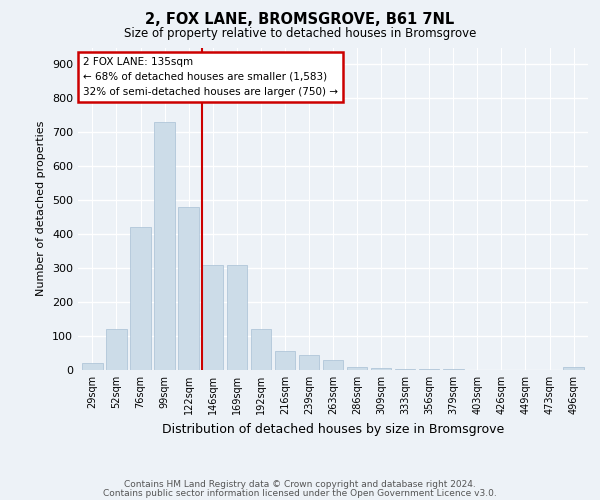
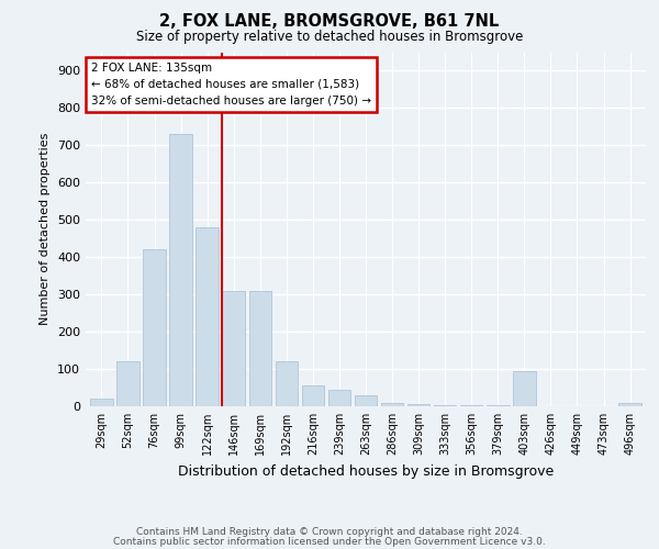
403sqm: 1 -> 95
